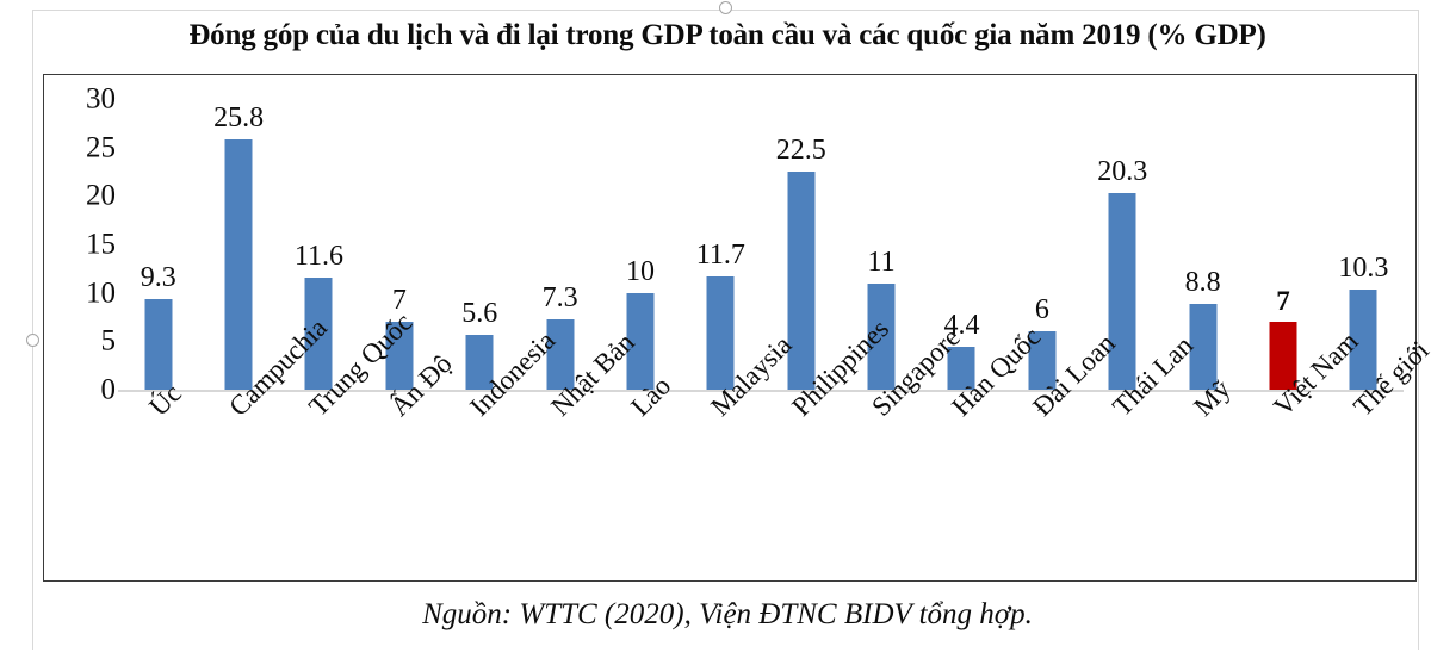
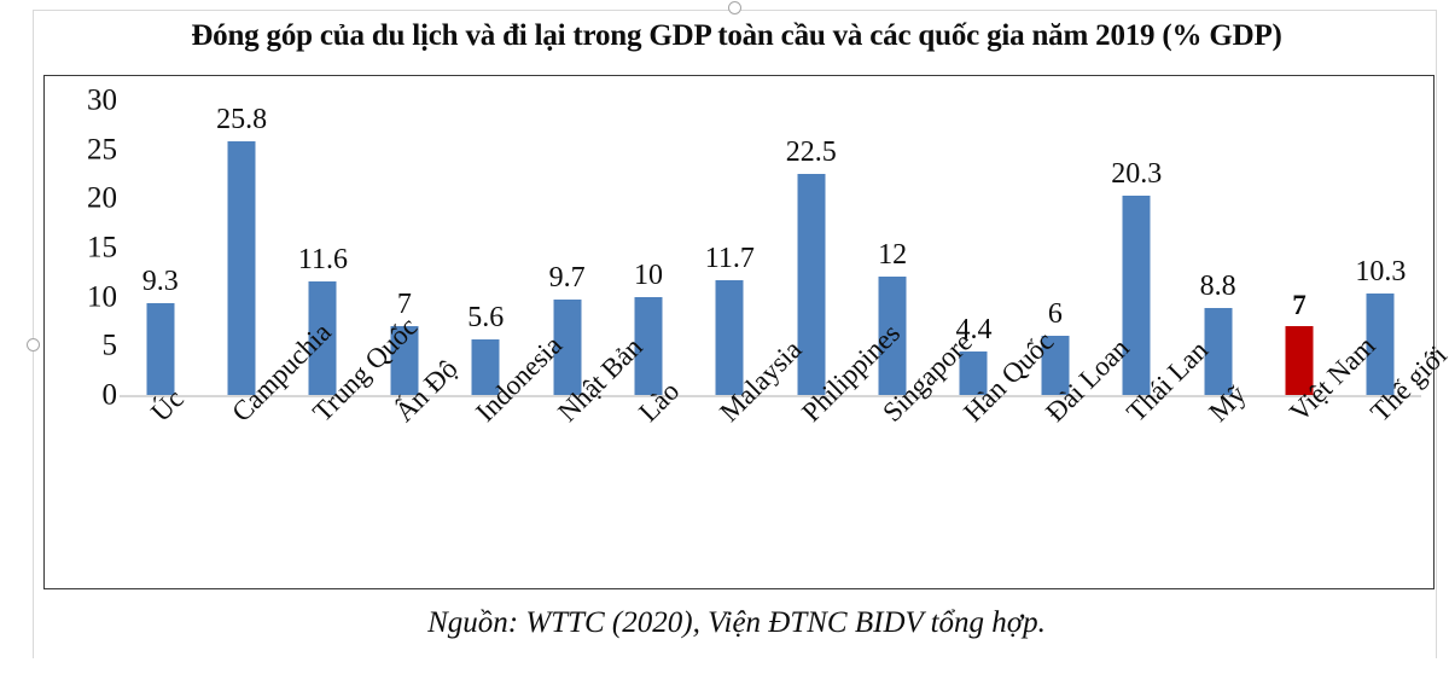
Nhật Bản: 7.3 -> 9.7
Singapore: 11 -> 12
